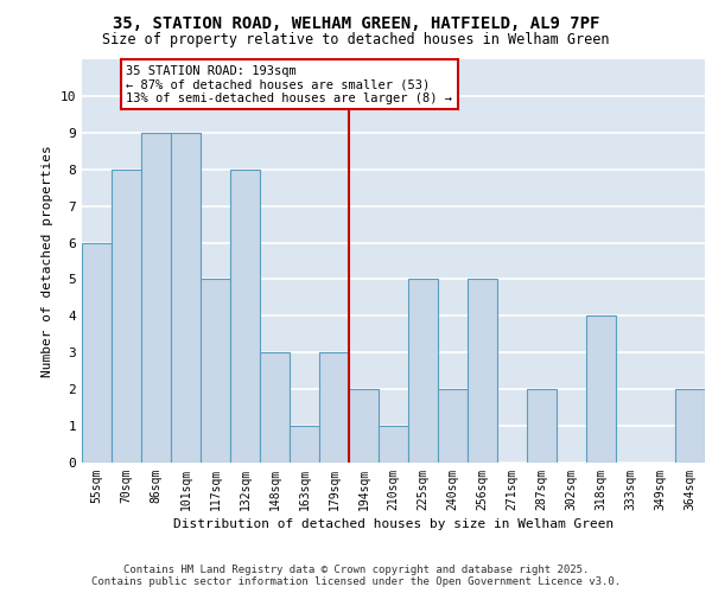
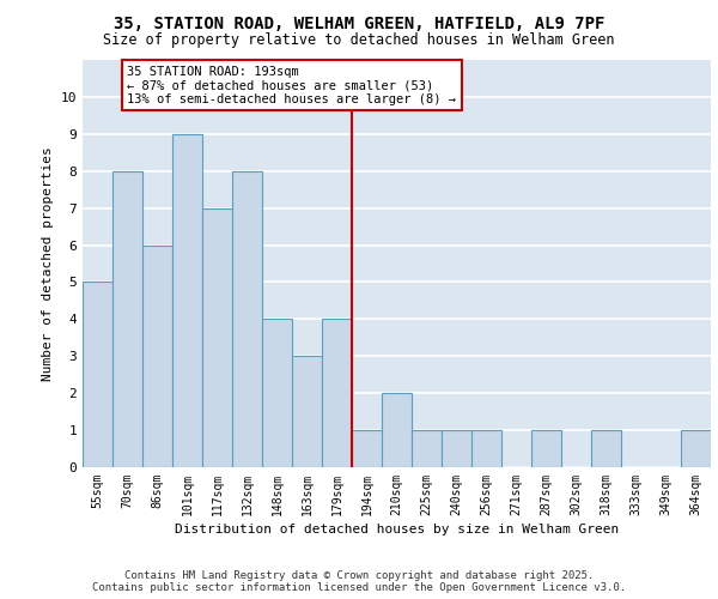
55sqm: 6 -> 5
86sqm: 9 -> 6
117sqm: 5 -> 7
148sqm: 3 -> 4
163sqm: 1 -> 3
179sqm: 3 -> 4
194sqm: 2 -> 1
210sqm: 1 -> 2
225sqm: 5 -> 1
240sqm: 2 -> 1
256sqm: 5 -> 1
287sqm: 2 -> 1
318sqm: 4 -> 1
364sqm: 2 -> 1
